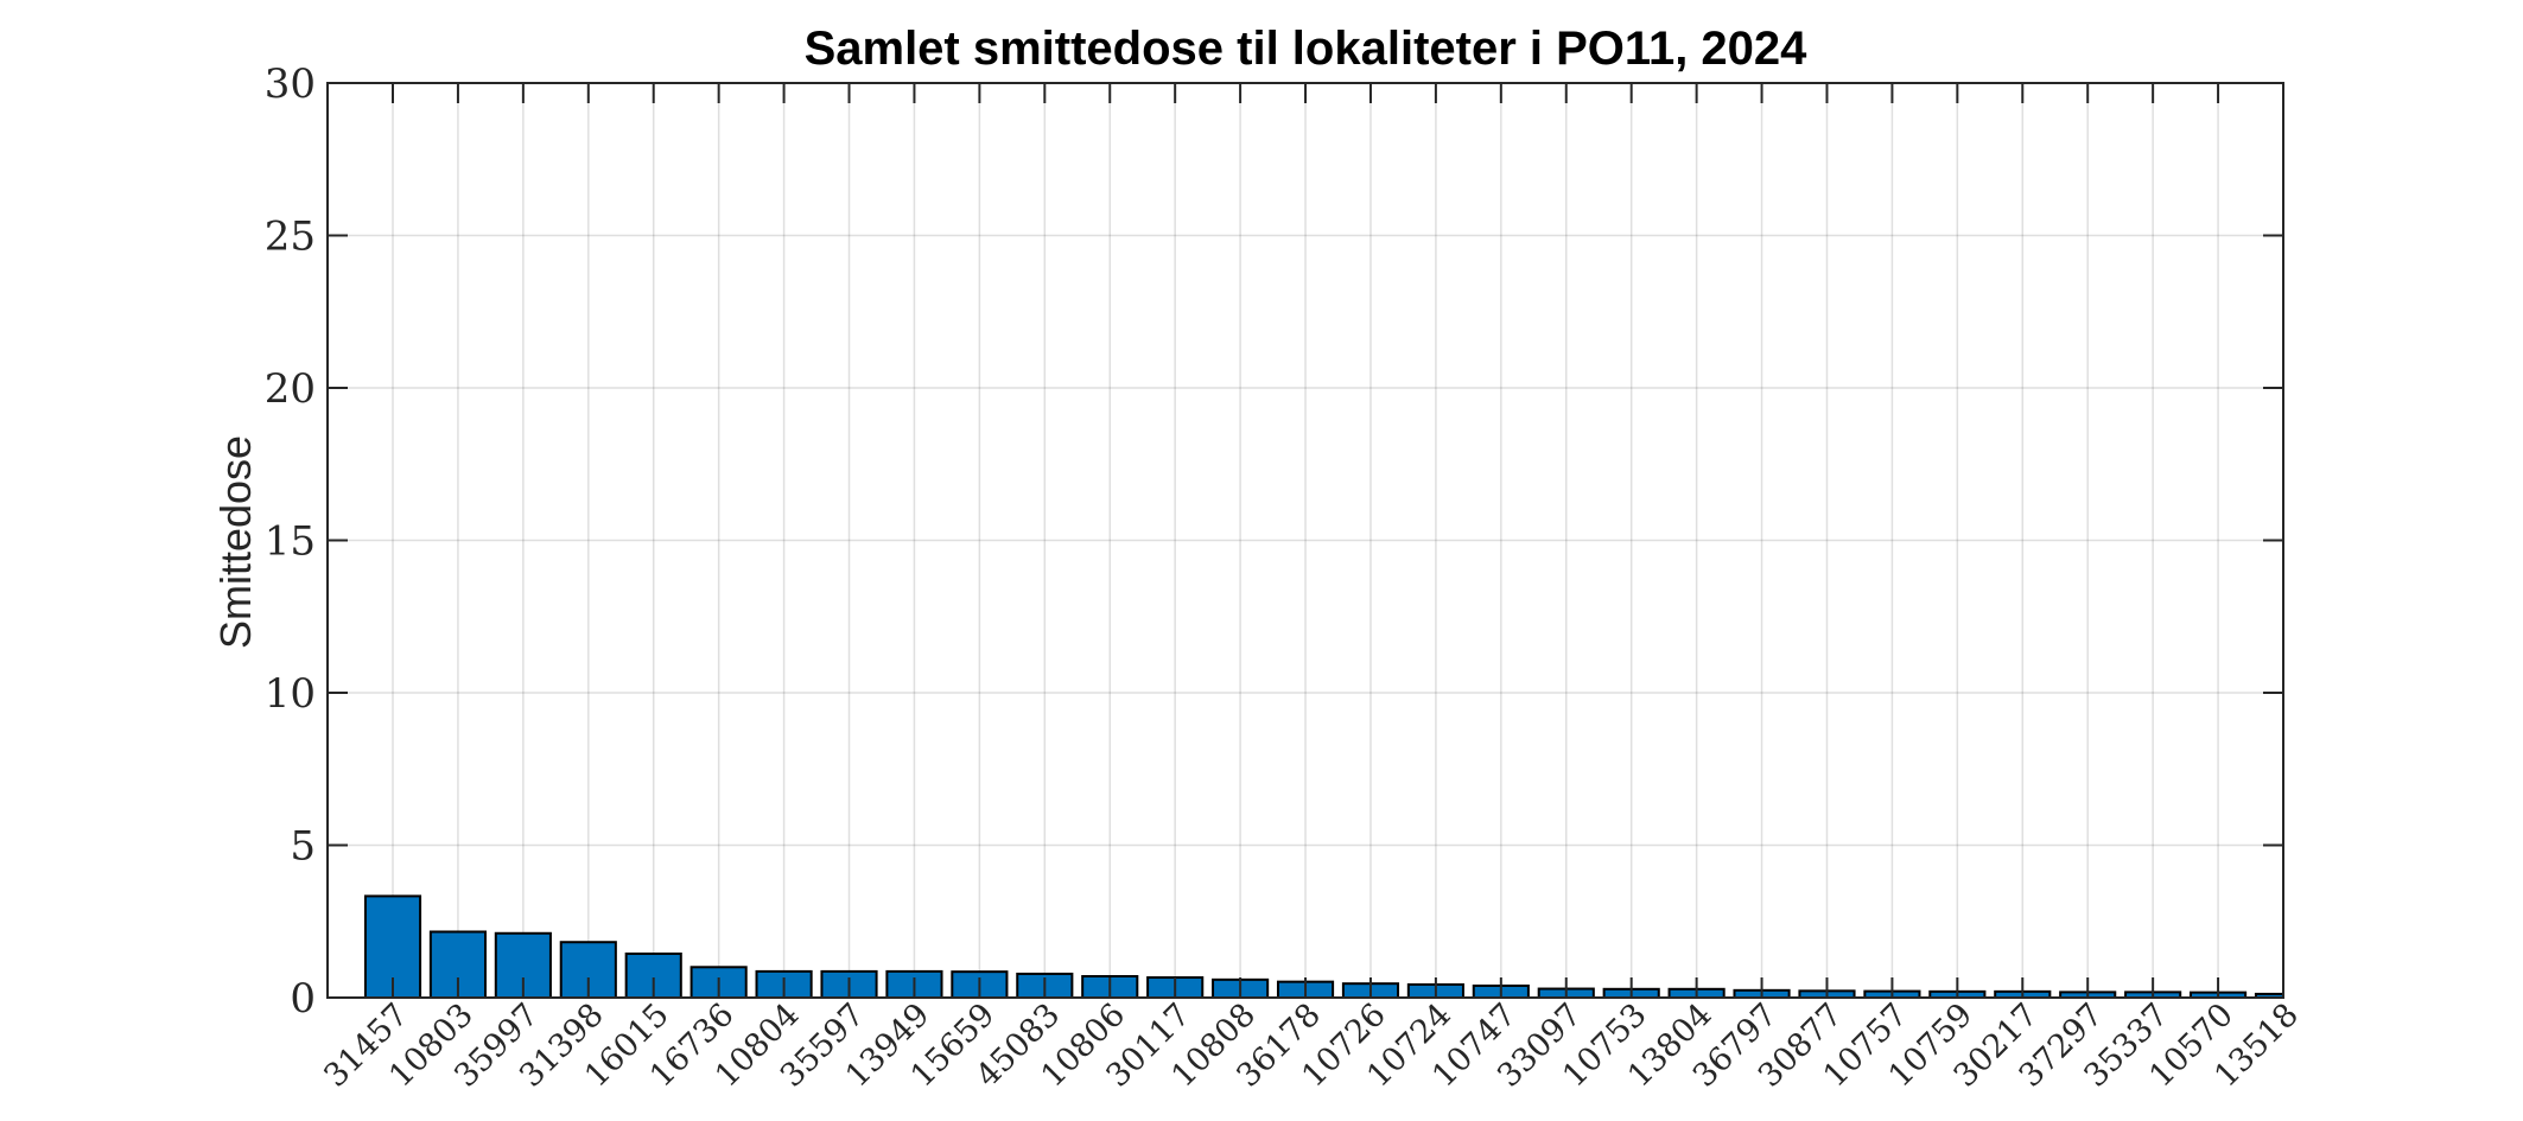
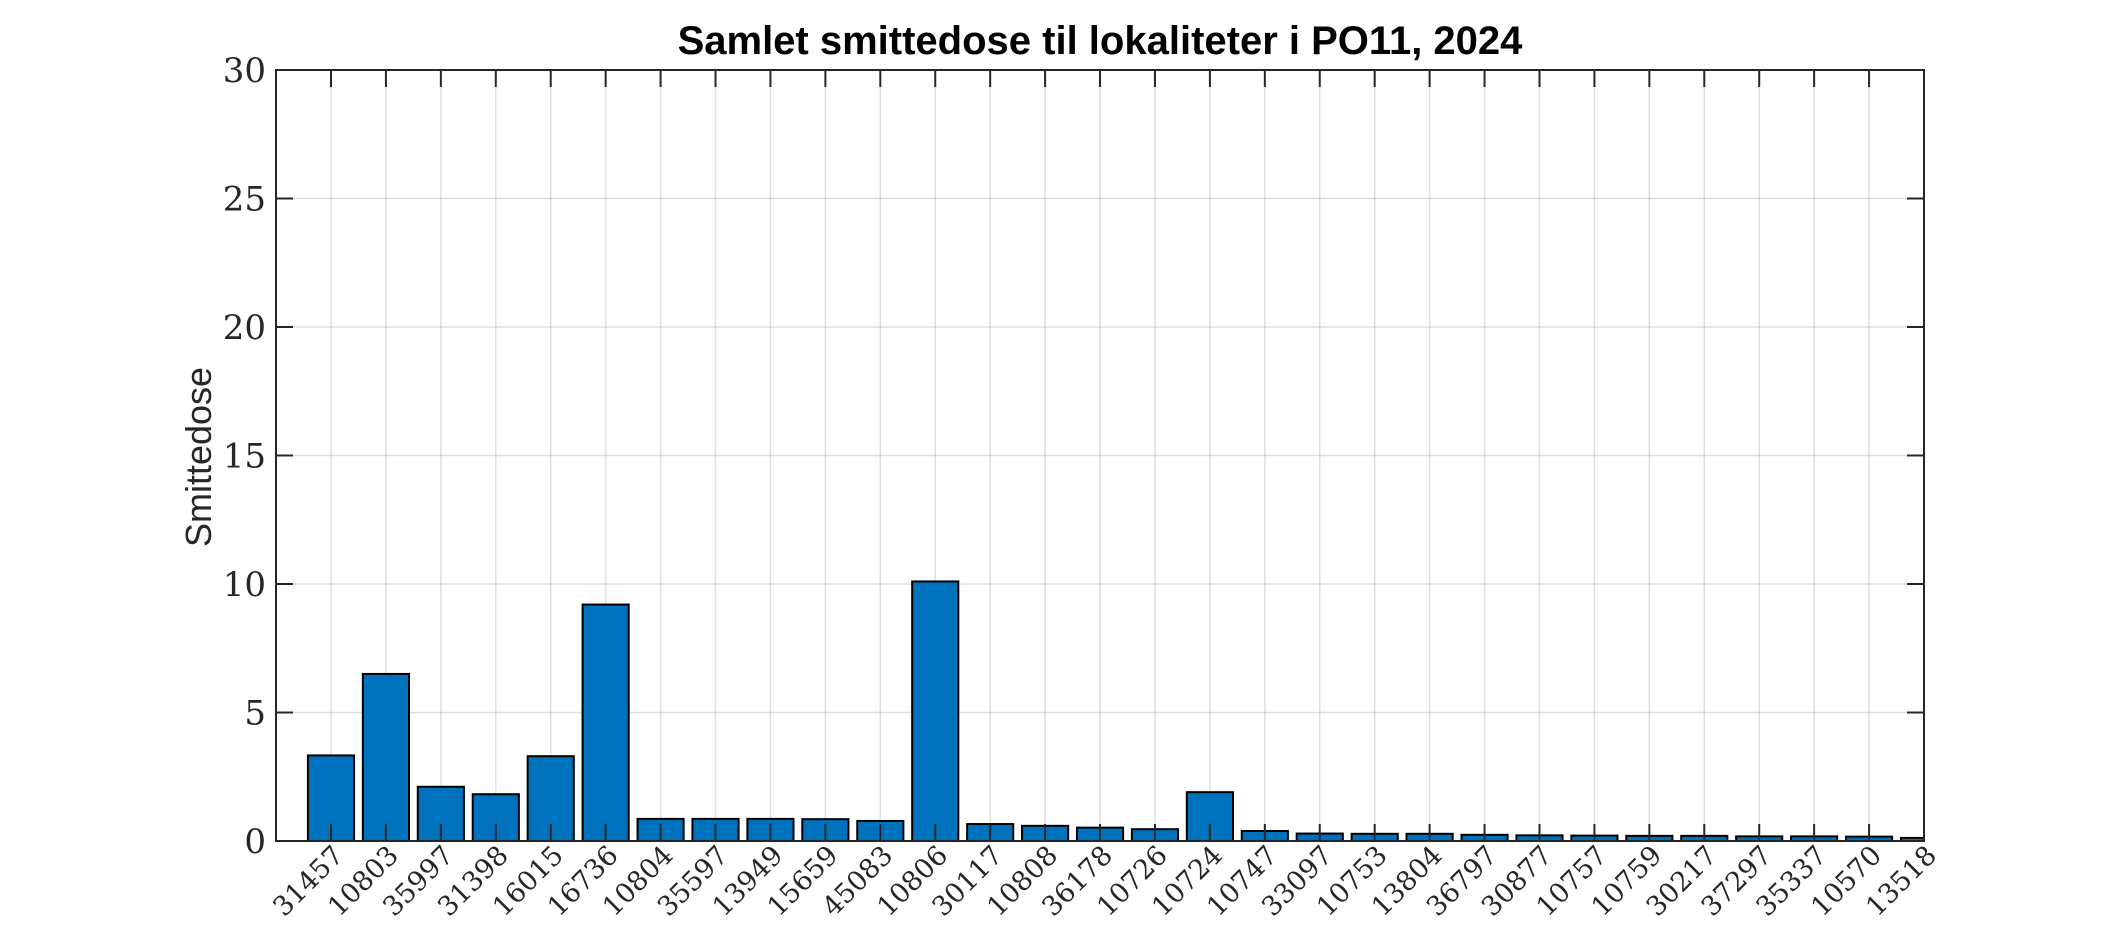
10803: 2.2 -> 6.5
16015: 1.4 -> 3.3
16736: 1.0 -> 9.2
10806: 0.7 -> 10.1
10724: 0.4 -> 1.9
